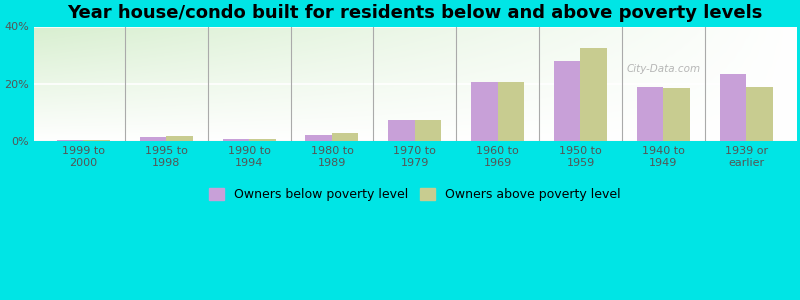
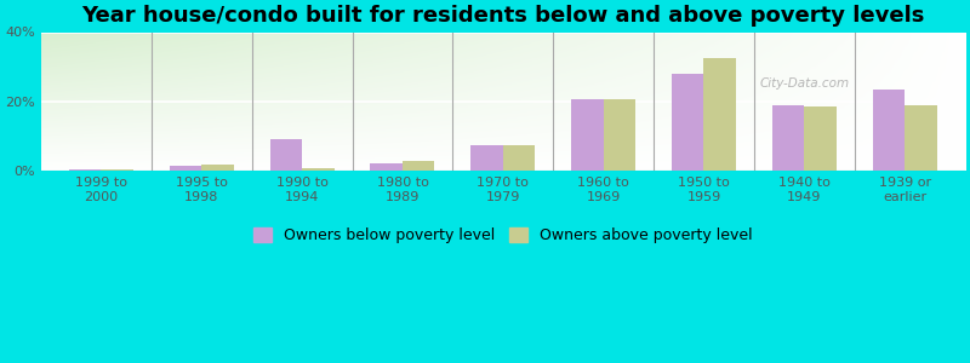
Owners below poverty level/1990 to 1994: 0.8% -> 9.0%
